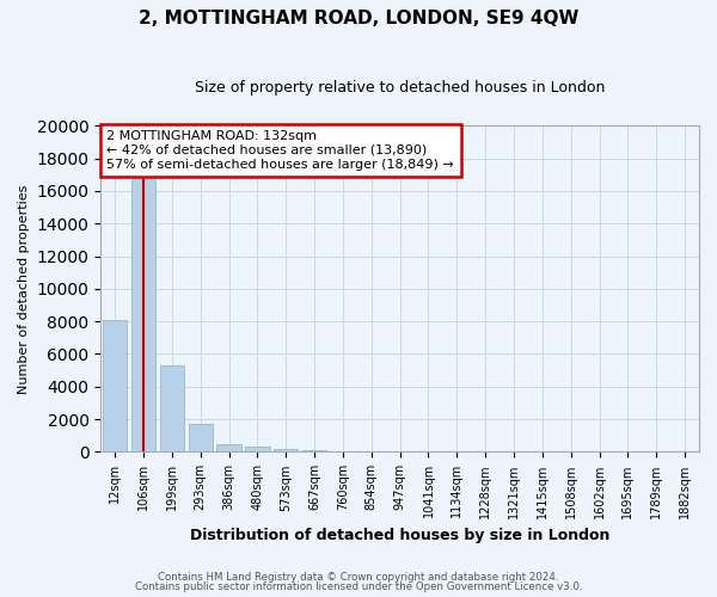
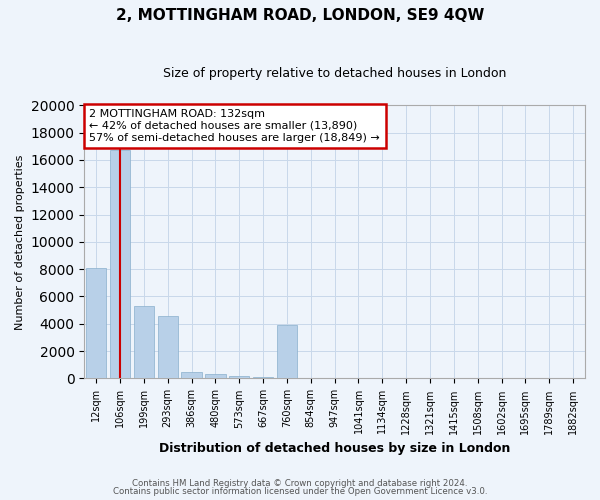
293sqm: 1700 -> 4600
760sqm: 100 -> 3900
